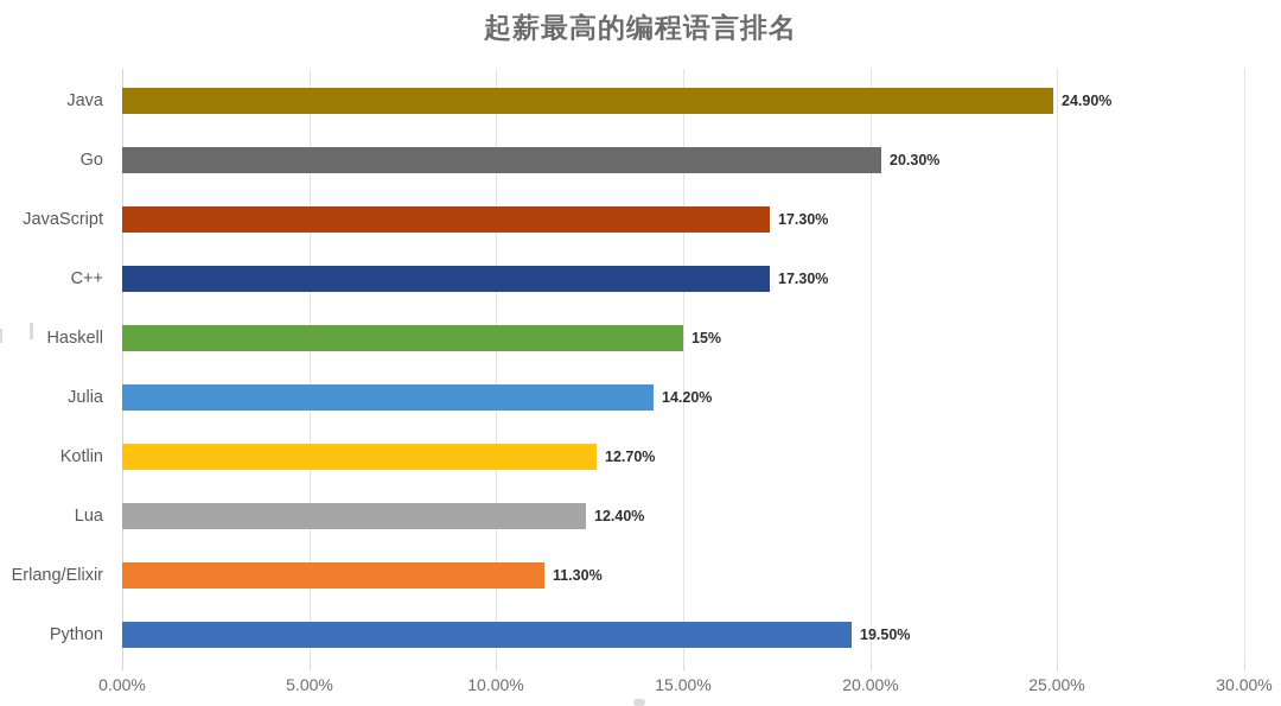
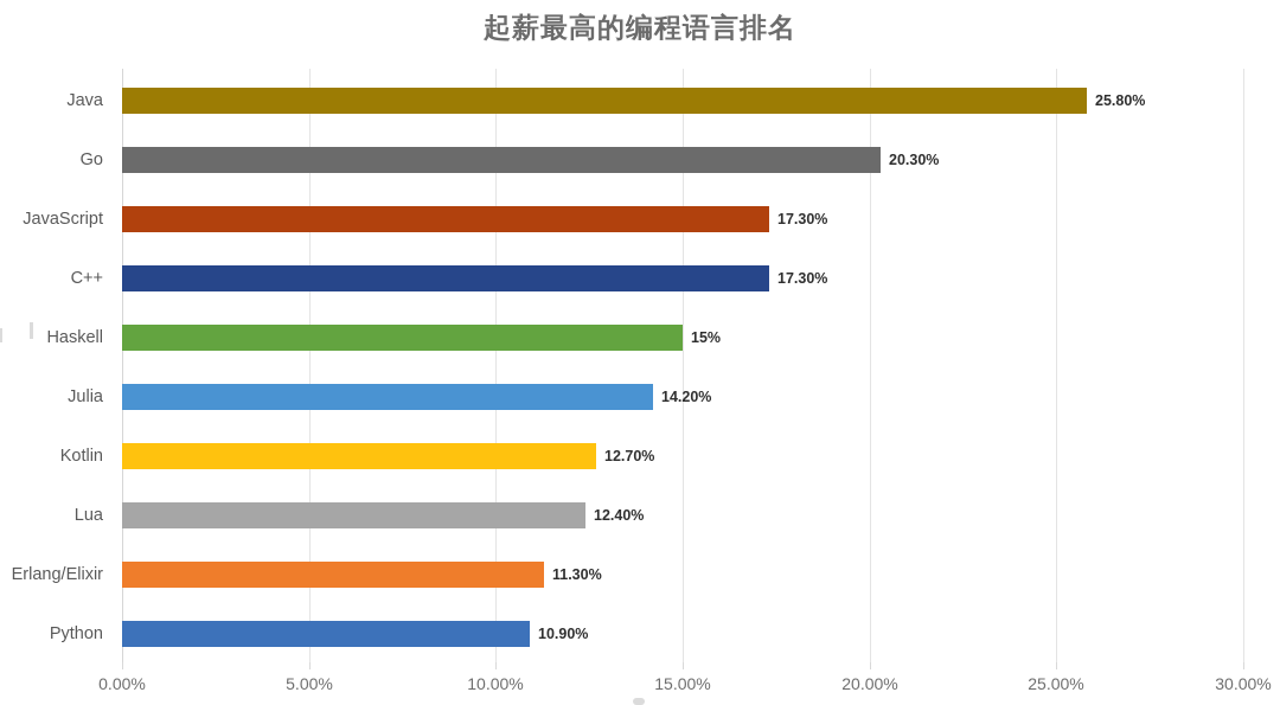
Java: 24.90% -> 25.80%
Python: 19.50% -> 10.90%
